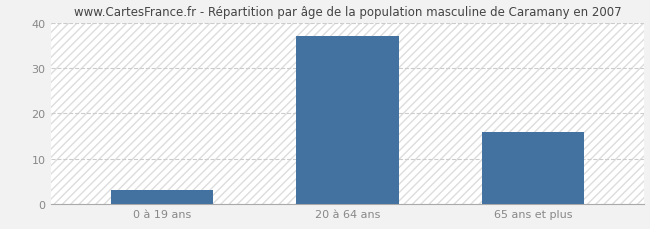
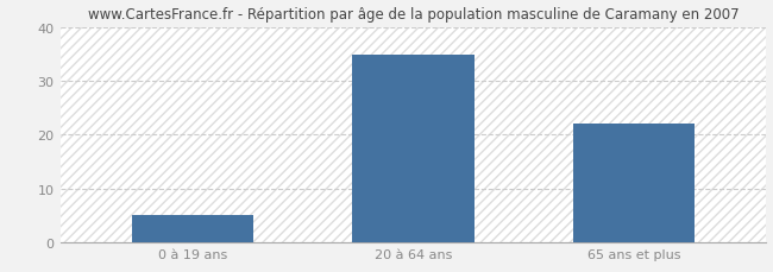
0 à 19 ans: 3 -> 5
20 à 64 ans: 37 -> 35
65 ans et plus: 16 -> 22
